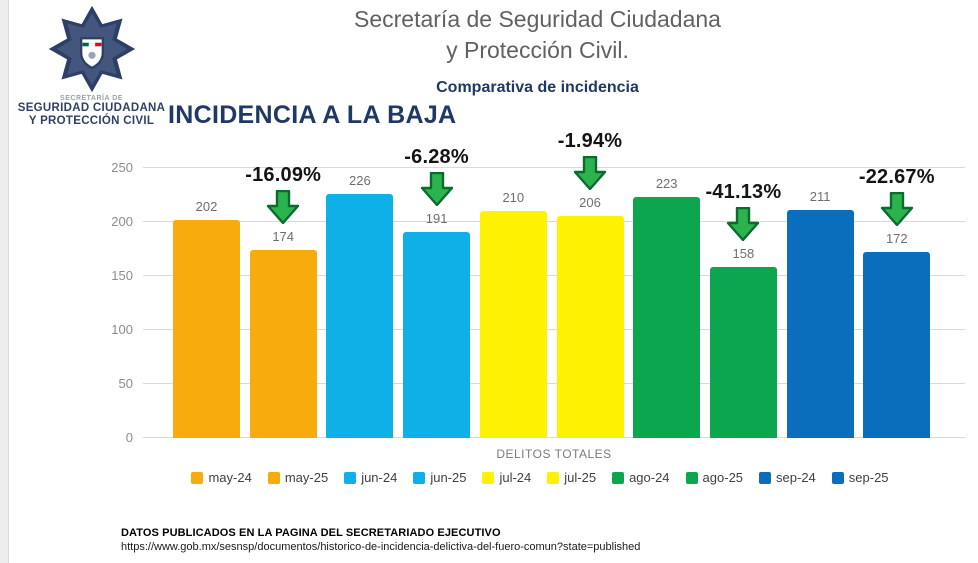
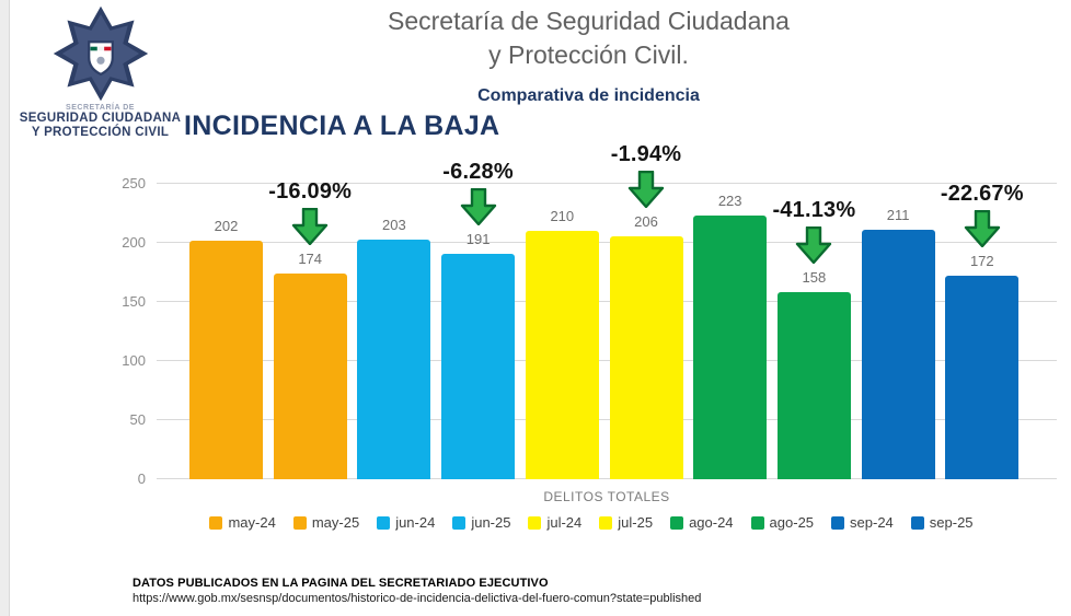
jun-24: 226 -> 203
